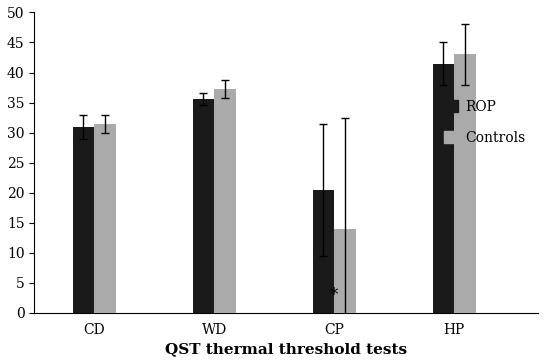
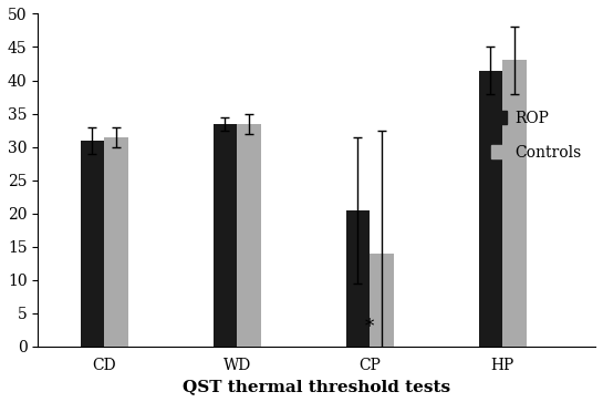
ROP/WD: 35.6 -> 33.5
Controls/WD: 37.2 -> 33.5
